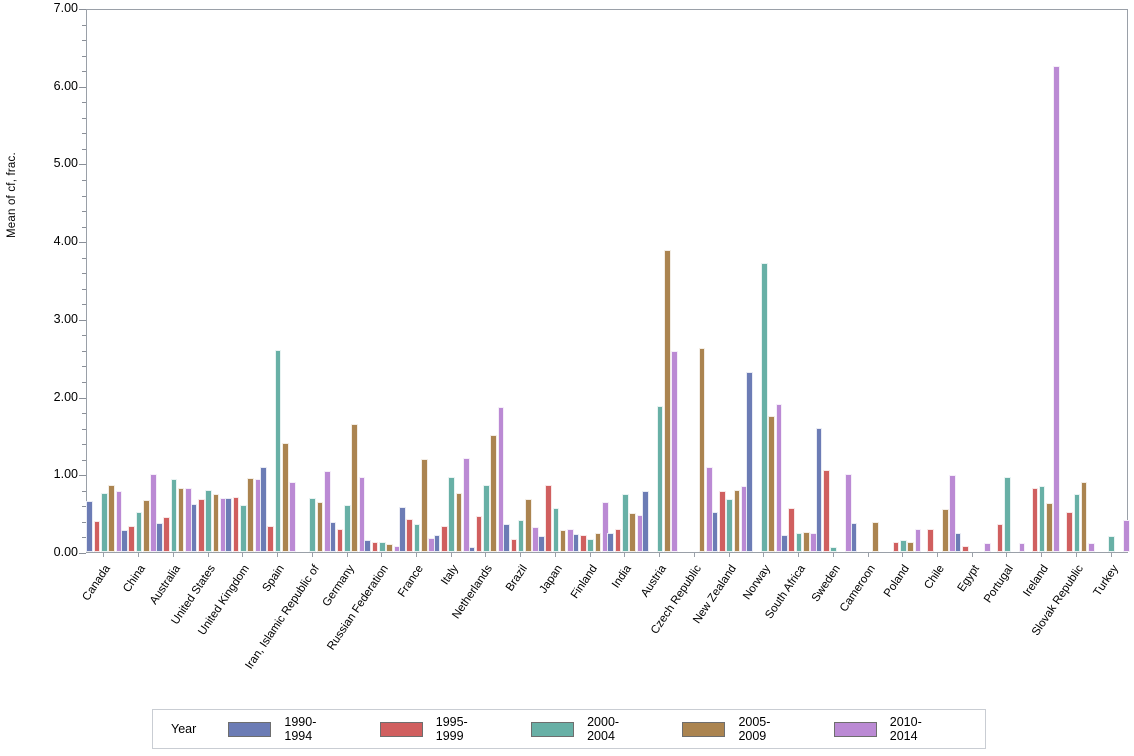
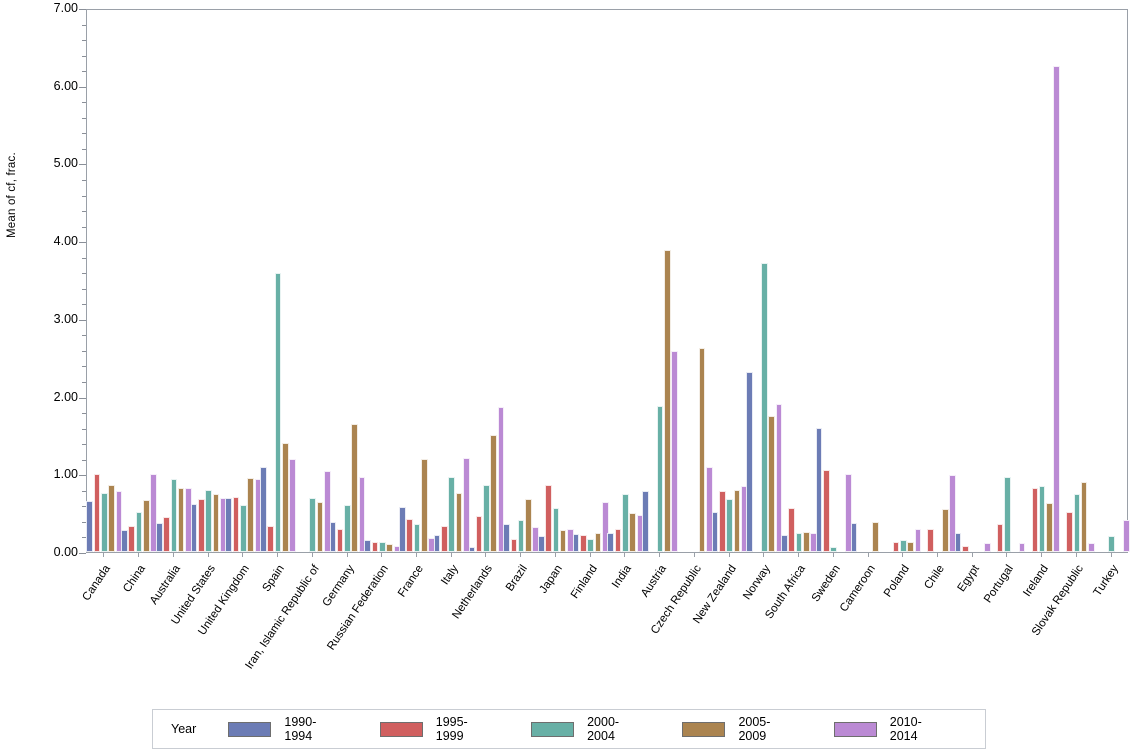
1995-1999/Canada: 0.4 -> 1.0
2000-2004/Spain: 2.6 -> 3.6
2010-2014/Spain: 0.9 -> 1.2
